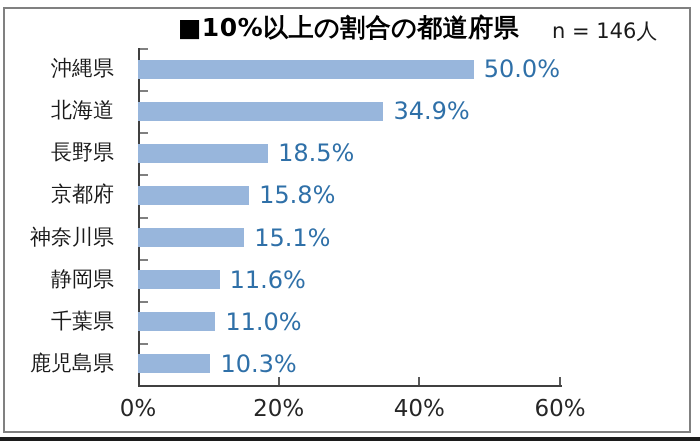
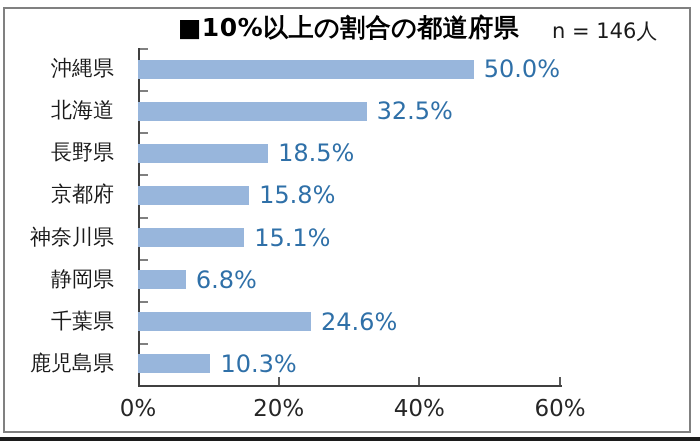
北海道: 34.9% -> 32.5%
静岡県: 11.6% -> 6.8%
千葉県: 11.0% -> 24.6%
